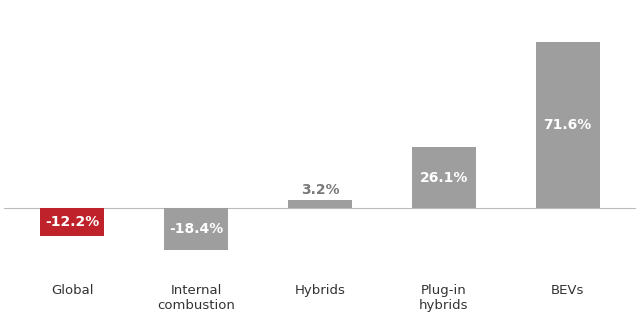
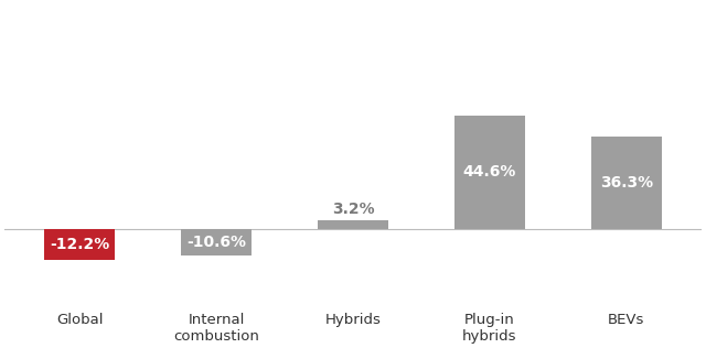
Internal combustion: -18.4% -> -10.6%
Plug-in hybrids: 26.1% -> 44.6%
BEVs: 71.6% -> 36.3%
